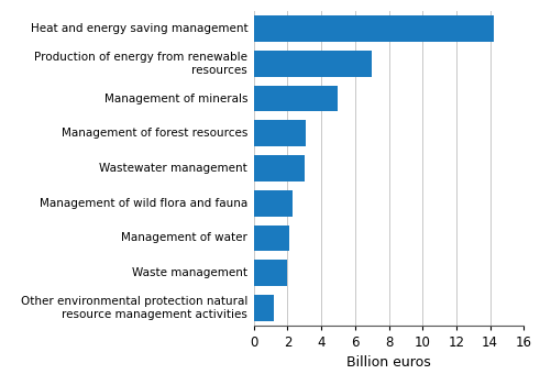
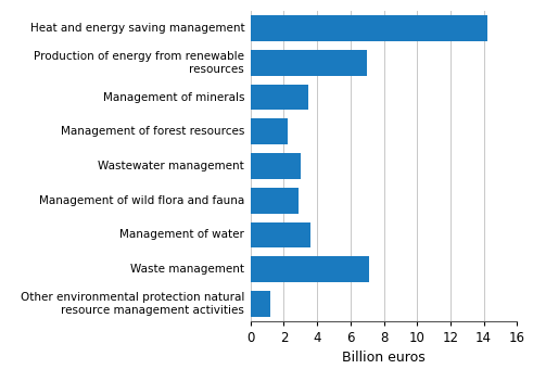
Management of minerals: 5.0 -> 3.5
Management of forest resources: 3.1 -> 2.2
Management of wild flora and fauna: 2.3 -> 2.9
Management of water: 2.1 -> 3.6
Waste management: 2.0 -> 7.1
